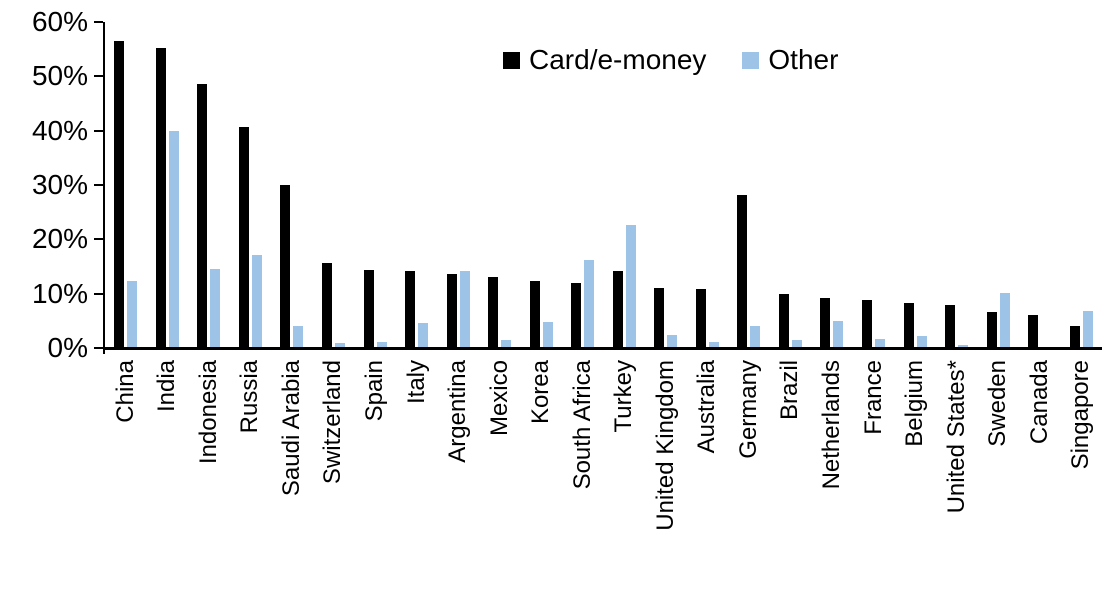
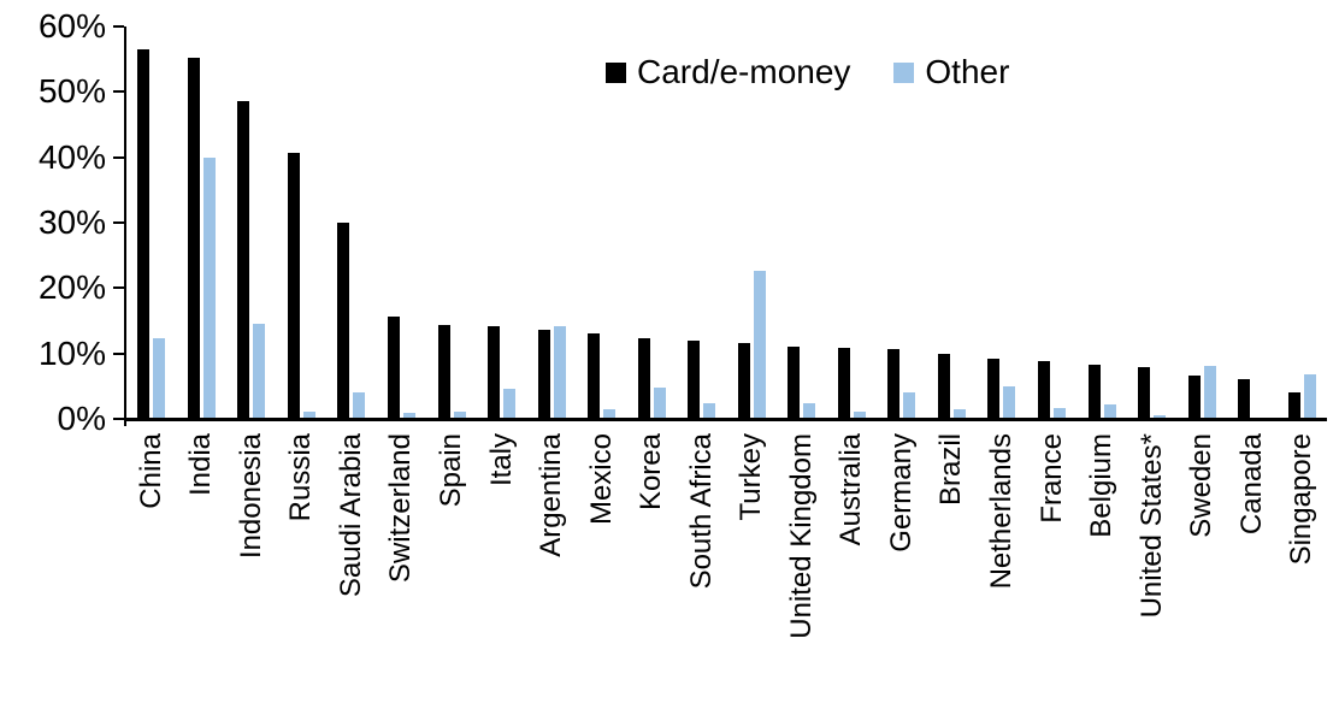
Other/Russia: 17% -> 1%
Other/South Africa: 16% -> 2%
Card/e-money/Turkey: 14% -> 12%
Card/e-money/Germany: 28% -> 10%
Other/Sweden: 10% -> 8%
